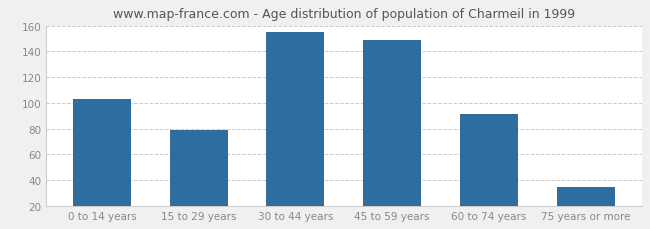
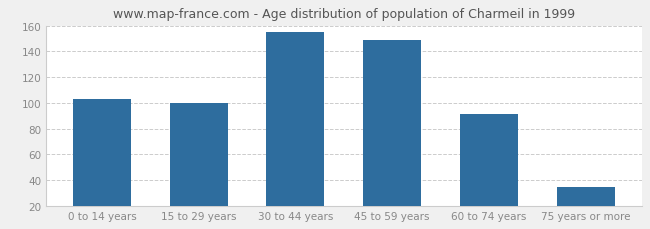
15 to 29 years: 79 -> 100
